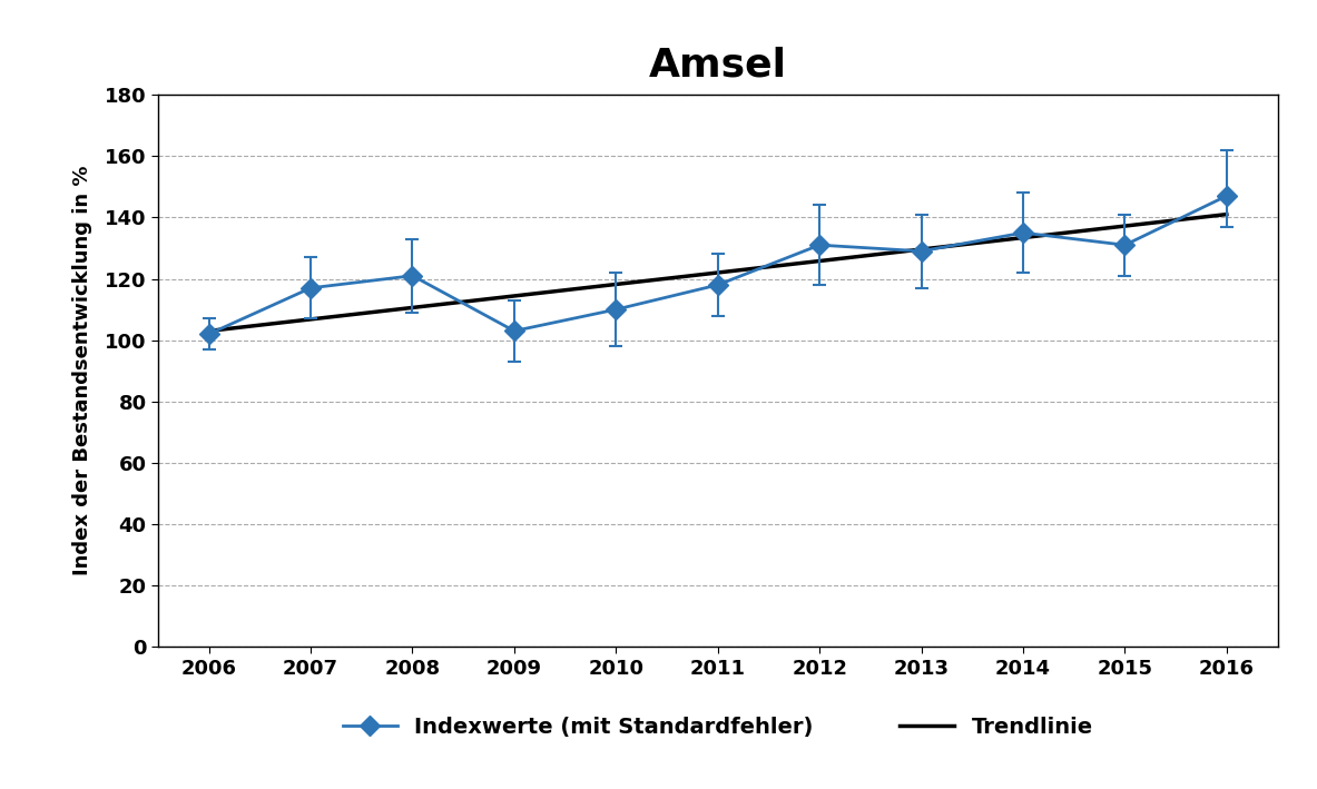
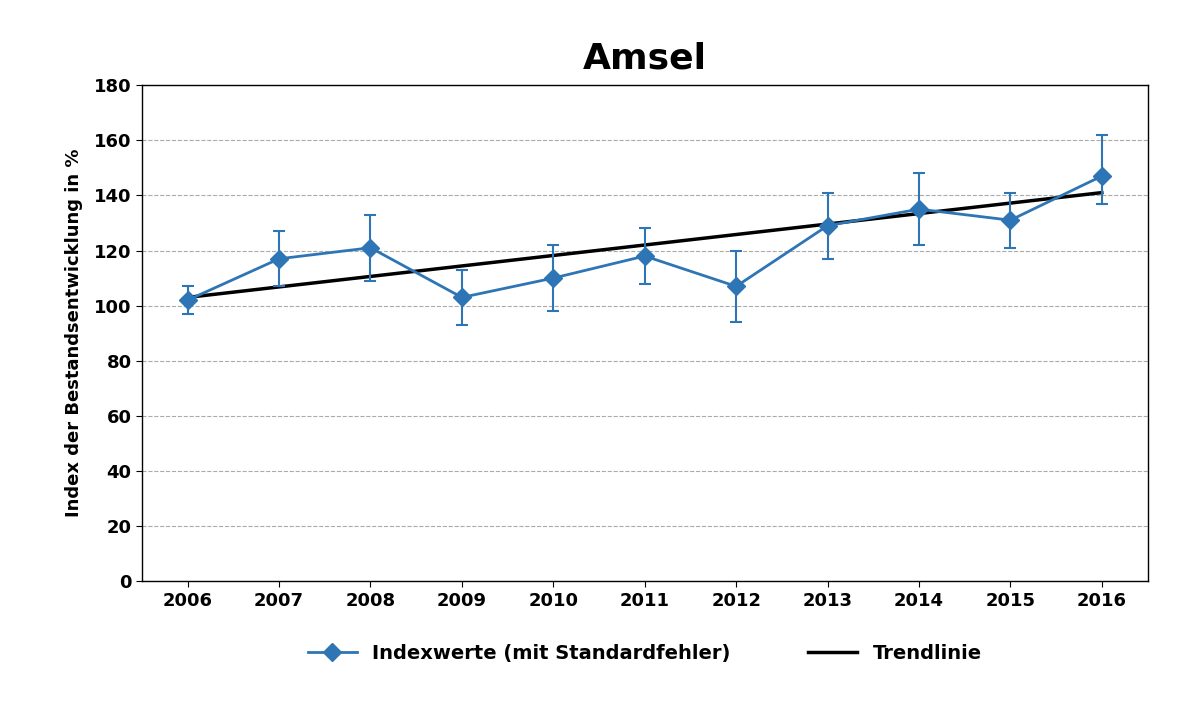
2012: 131 -> 107
